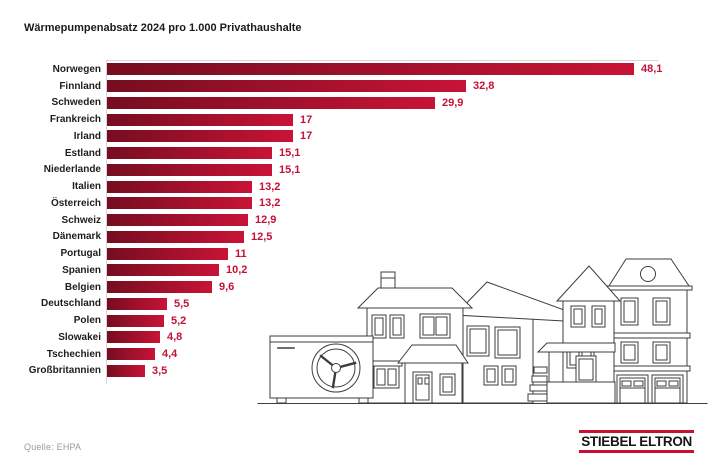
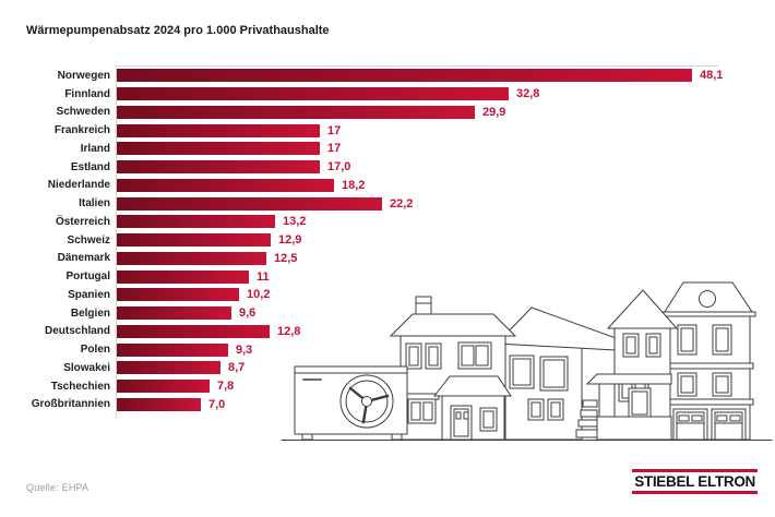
Estland: 15,1 -> 17,0
Niederlande: 15,1 -> 18,2
Italien: 13,2 -> 22,2
Deutschland: 5,5 -> 12,8
Polen: 5,2 -> 9,3
Slowakei: 4,8 -> 8,7
Tschechien: 4,4 -> 7,8
Großbritannien: 3,5 -> 7,0
